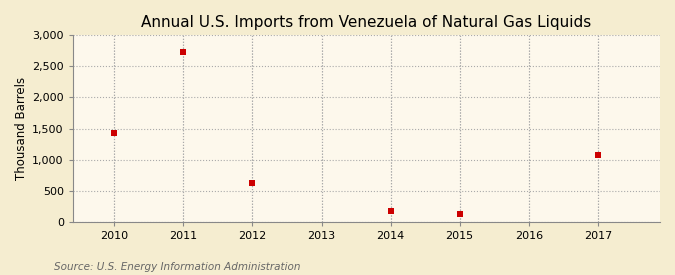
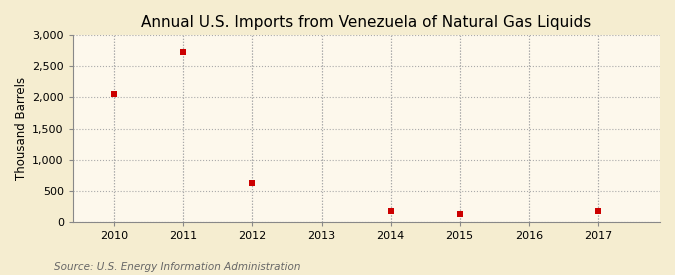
2010: 1,420 -> 2,050
2017: 1,080 -> 160
